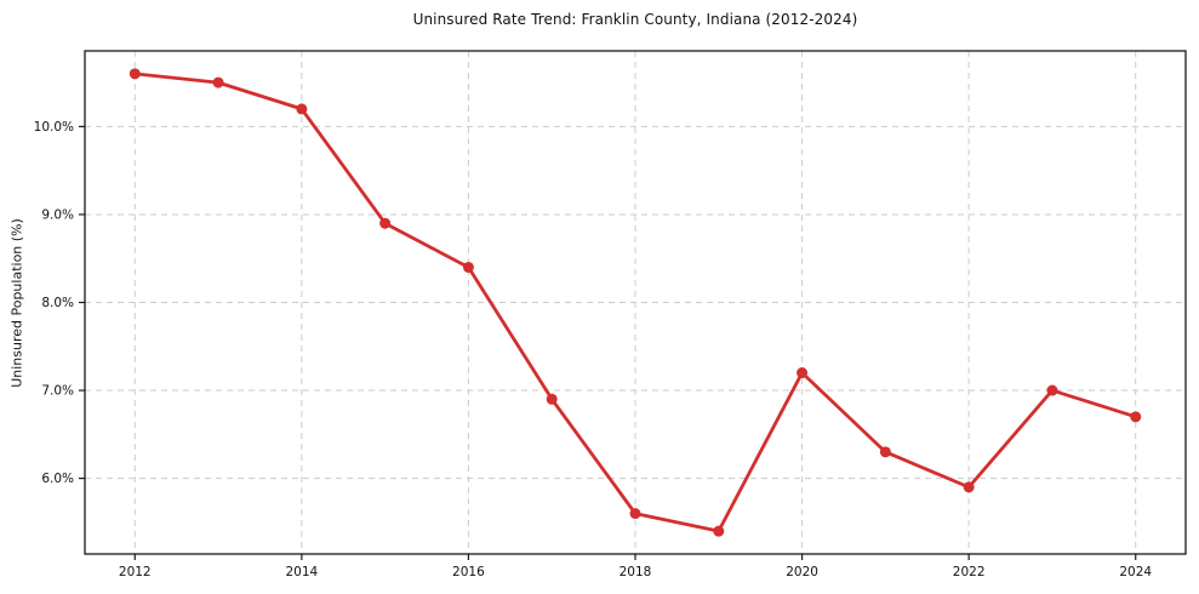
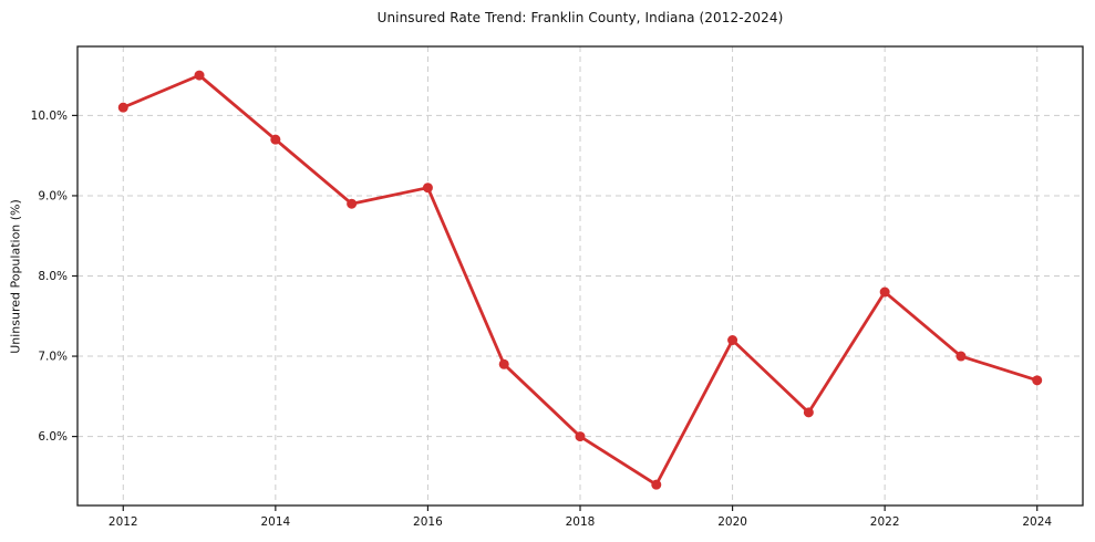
2012: 10.6% -> 10.1%
2014: 10.2% -> 9.7%
2016: 8.4% -> 9.1%
2018: 5.6% -> 6.0%
2022: 5.9% -> 7.8%
